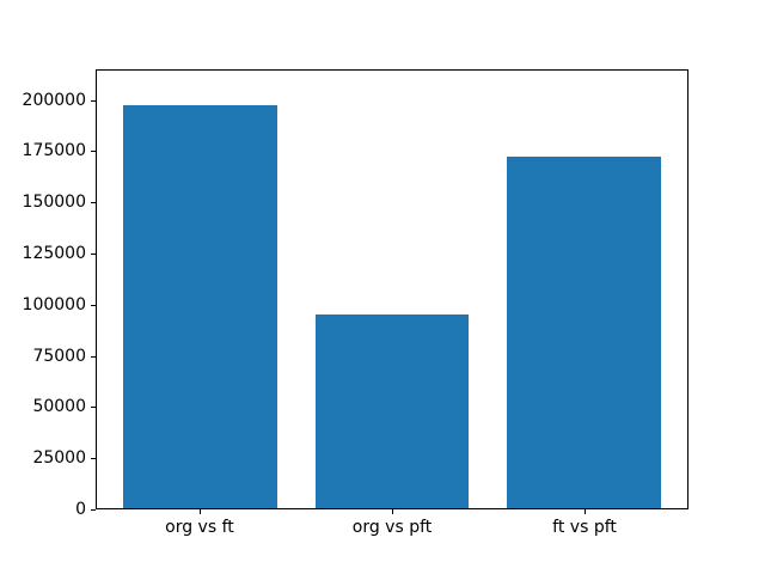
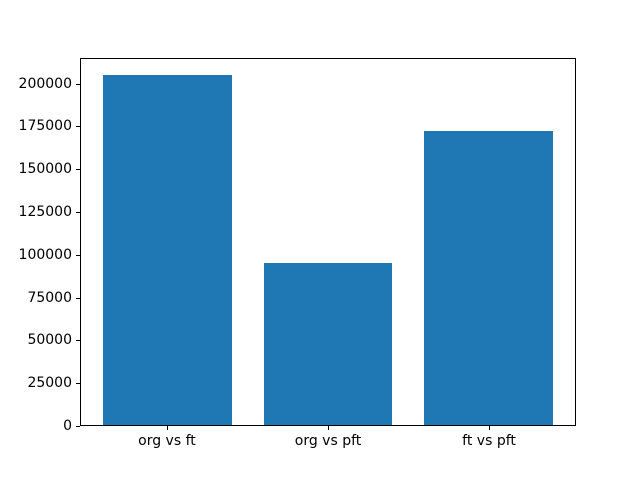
org vs ft: 198000 -> 206000
